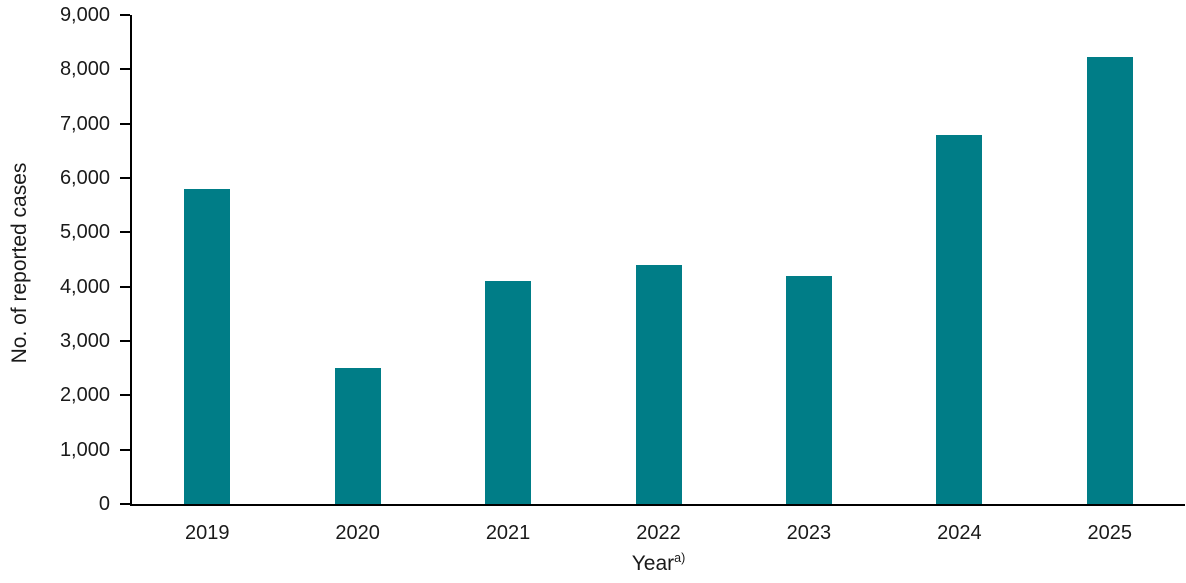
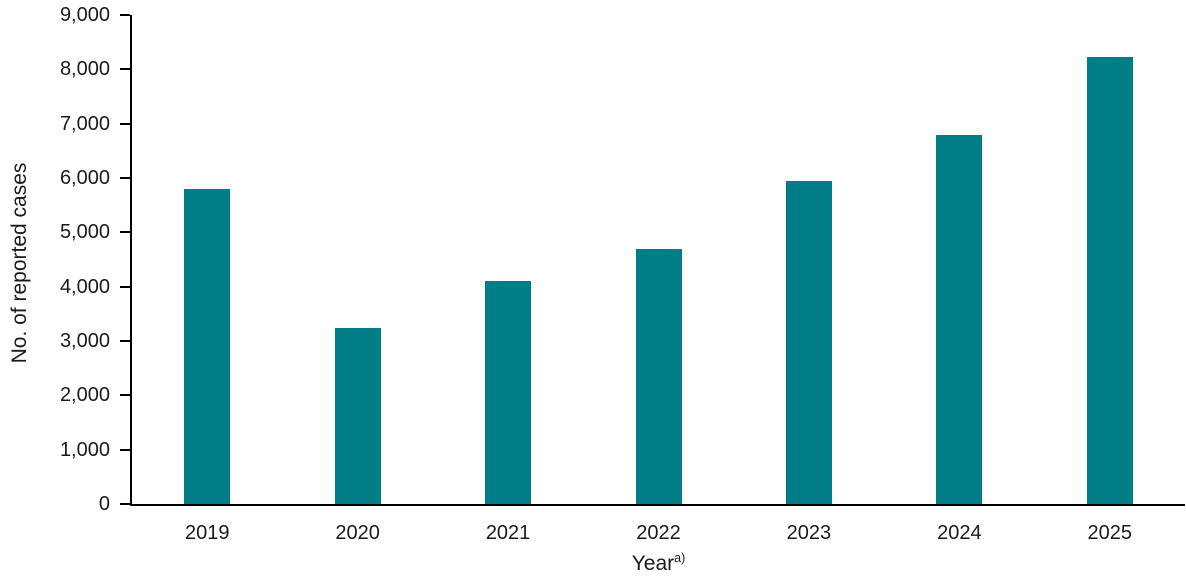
2020: 2500 -> 3200
2022: 4400 -> 4700
2023: 4200 -> 6000
